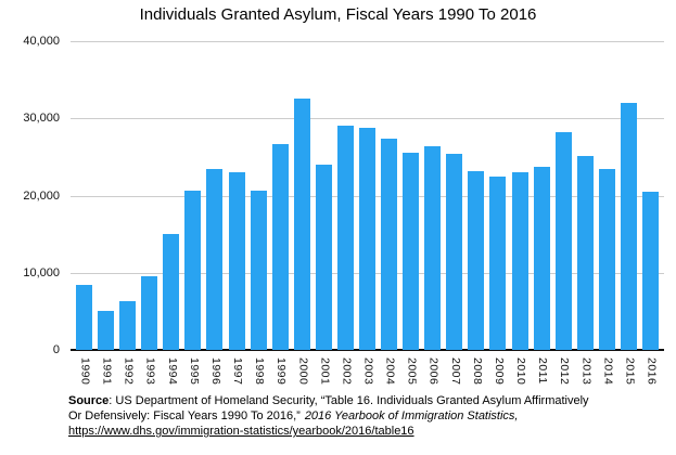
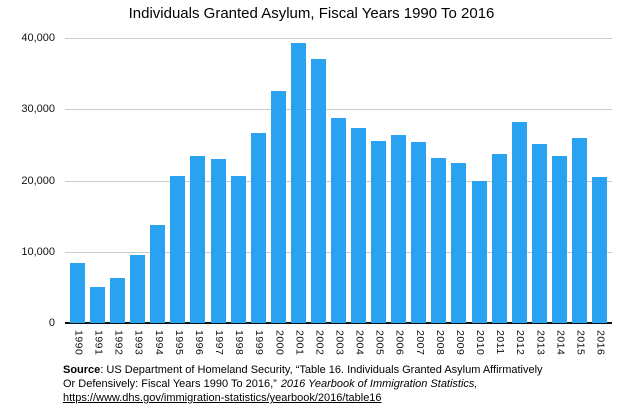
1994: 15000 -> 14000
2001: 24000 -> 39000
2002: 29000 -> 37000
2010: 23000 -> 20000
2015: 32000 -> 26000
